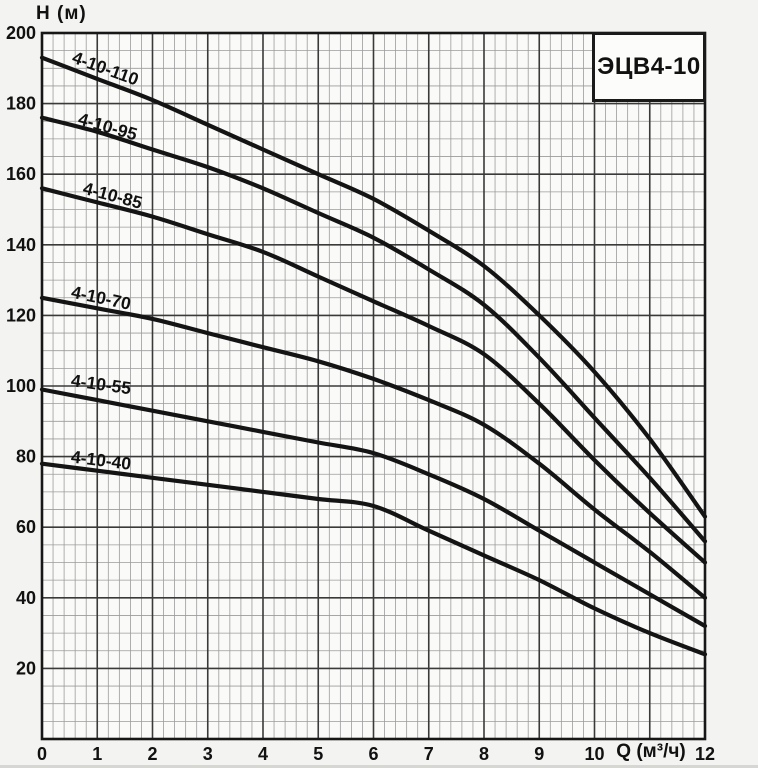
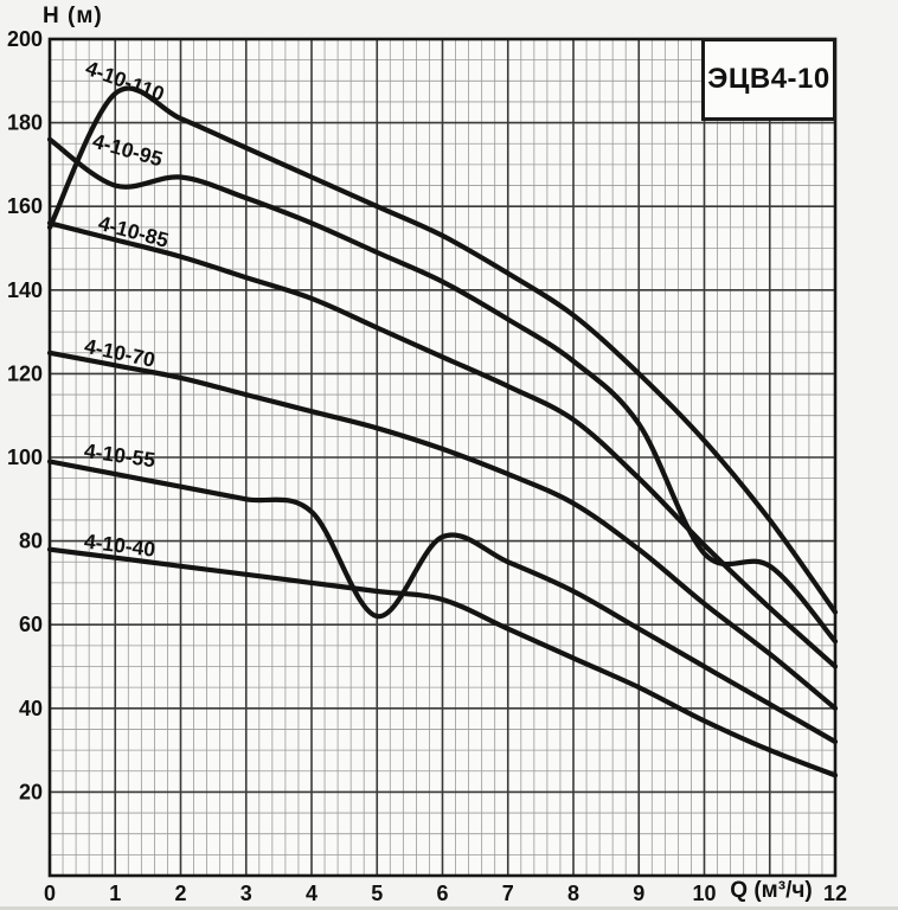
4-10-110/0: 193 -> 155
4-10-95/1: 172 -> 165
4-10-55/5: 84 -> 62
4-10-95/10: 91 -> 77
